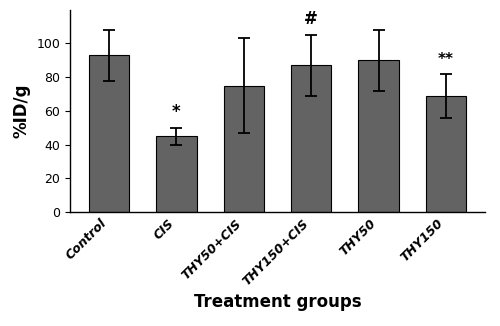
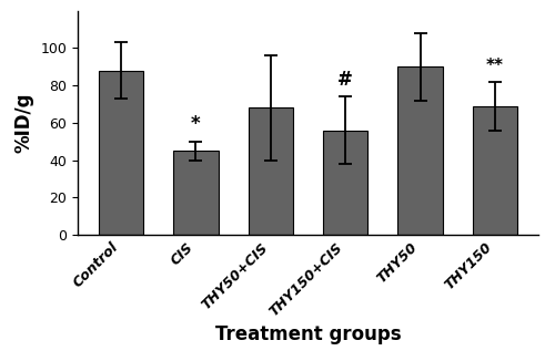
Control: 93 -> 88
THY50+CIS: 75 -> 68
THY150+CIS: 87 -> 56
